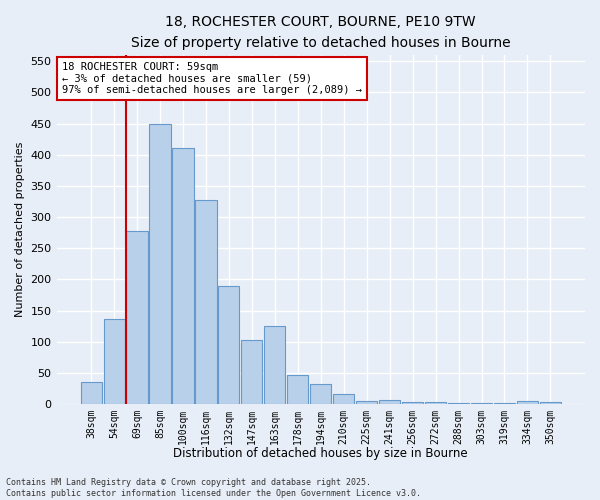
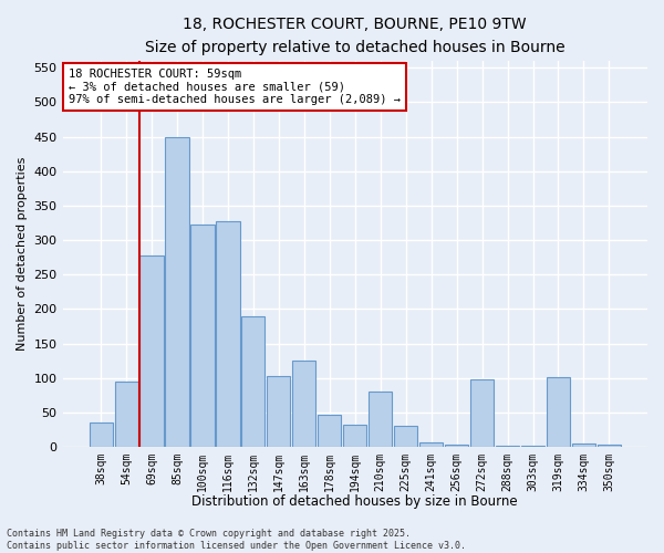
54sqm: 137 -> 94
100sqm: 410 -> 322
210sqm: 17 -> 80
225sqm: 5 -> 30
272sqm: 4 -> 98
319sqm: 2 -> 102
